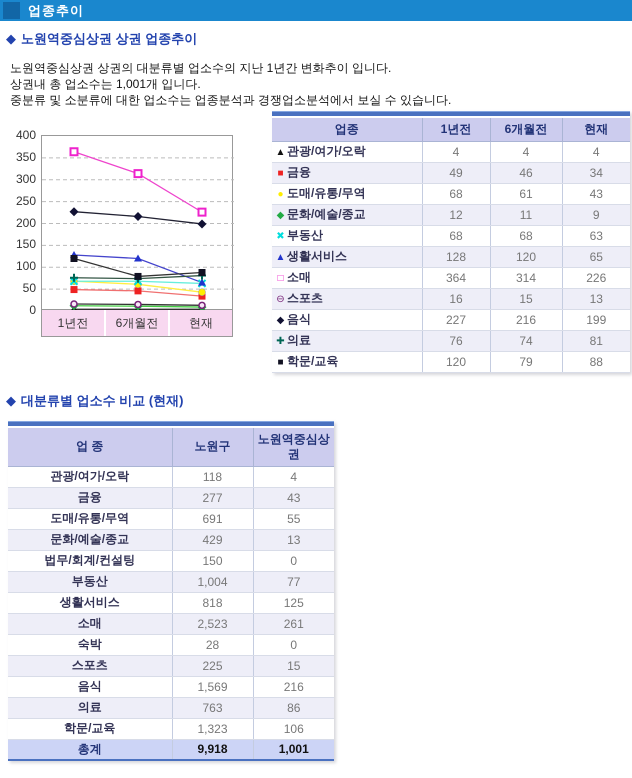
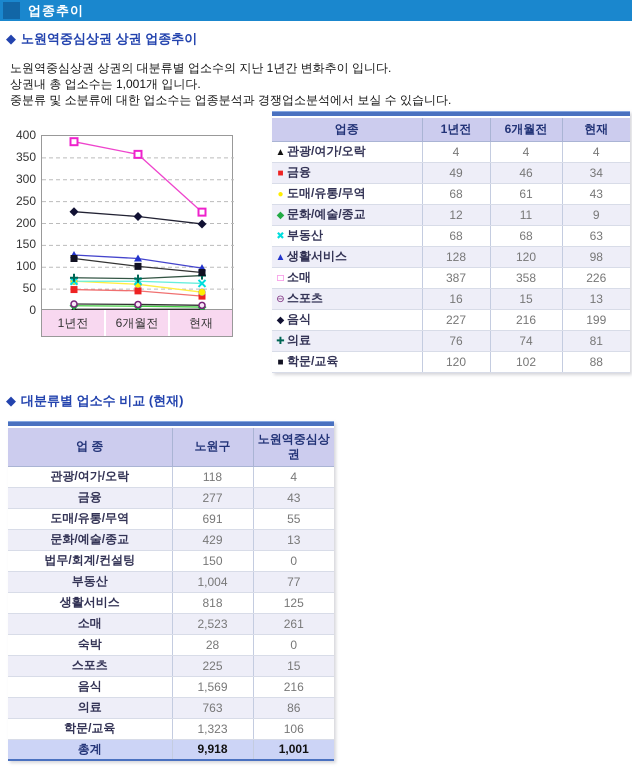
소매/1년전: 364 -> 387
소매/6개월전: 314 -> 358
학문/교육/6개월전: 79 -> 102
생활서비스/현재: 65 -> 98
